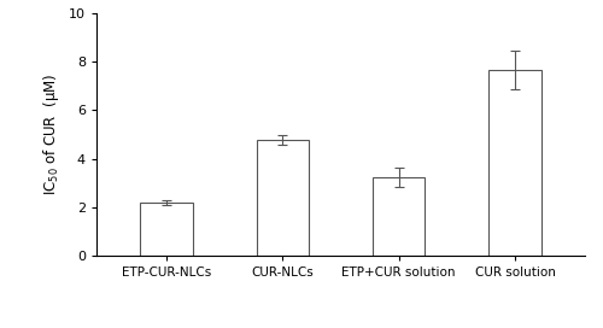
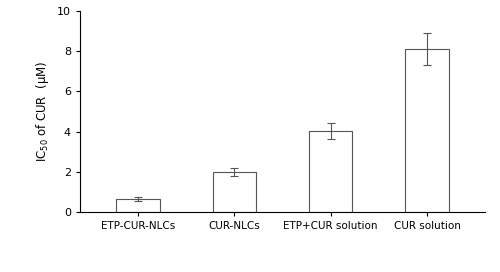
ETP-CUR-NLCs: 2.20 -> 0.65
CUR-NLCs: 4.80 -> 2.00
ETP+CUR solution: 3.25 -> 4.05
CUR solution: 7.65 -> 8.10
